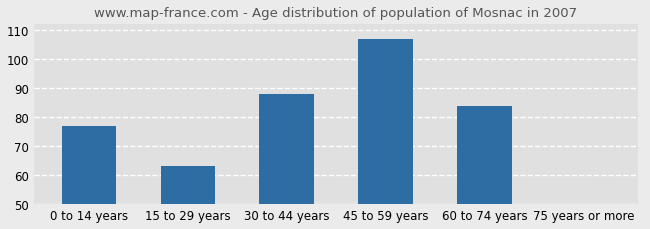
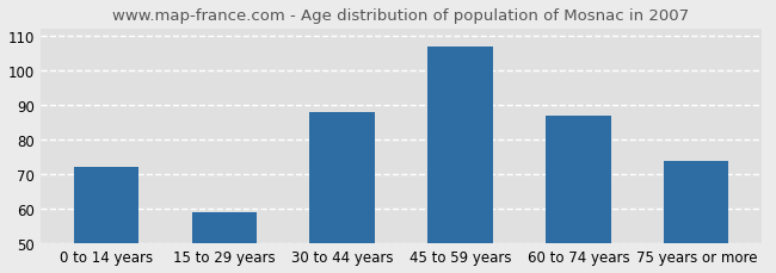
0 to 14 years: 77 -> 72
15 to 29 years: 63 -> 59
60 to 74 years: 84 -> 87
75 years or more: 50 -> 74
